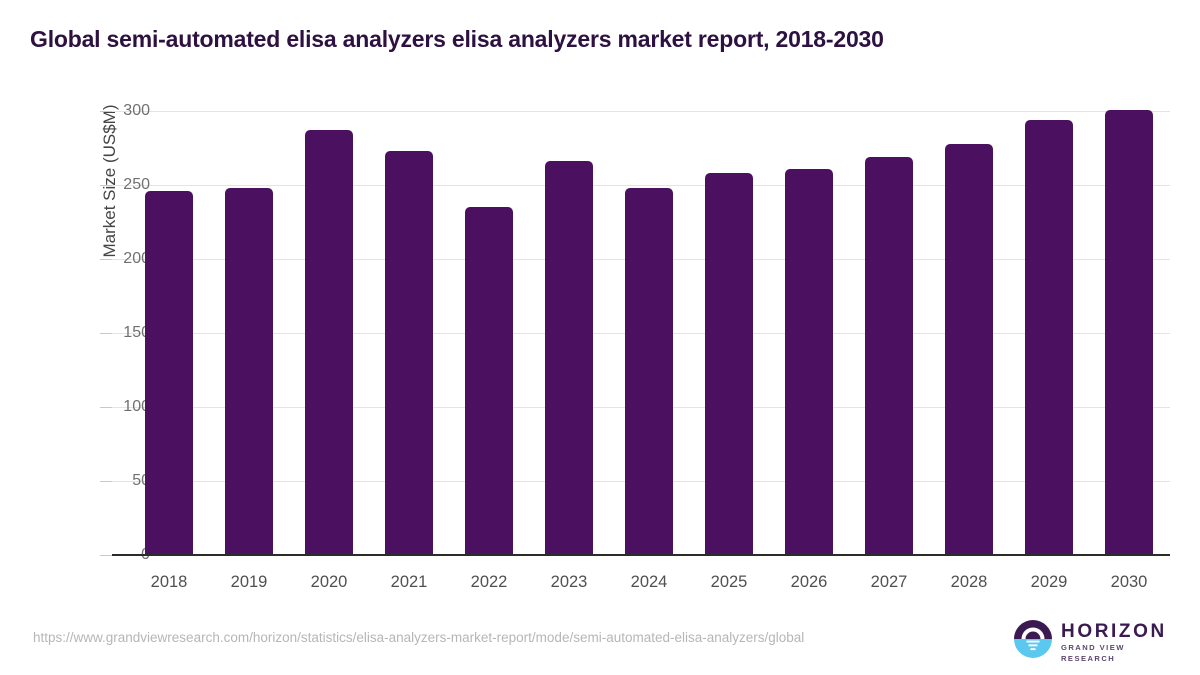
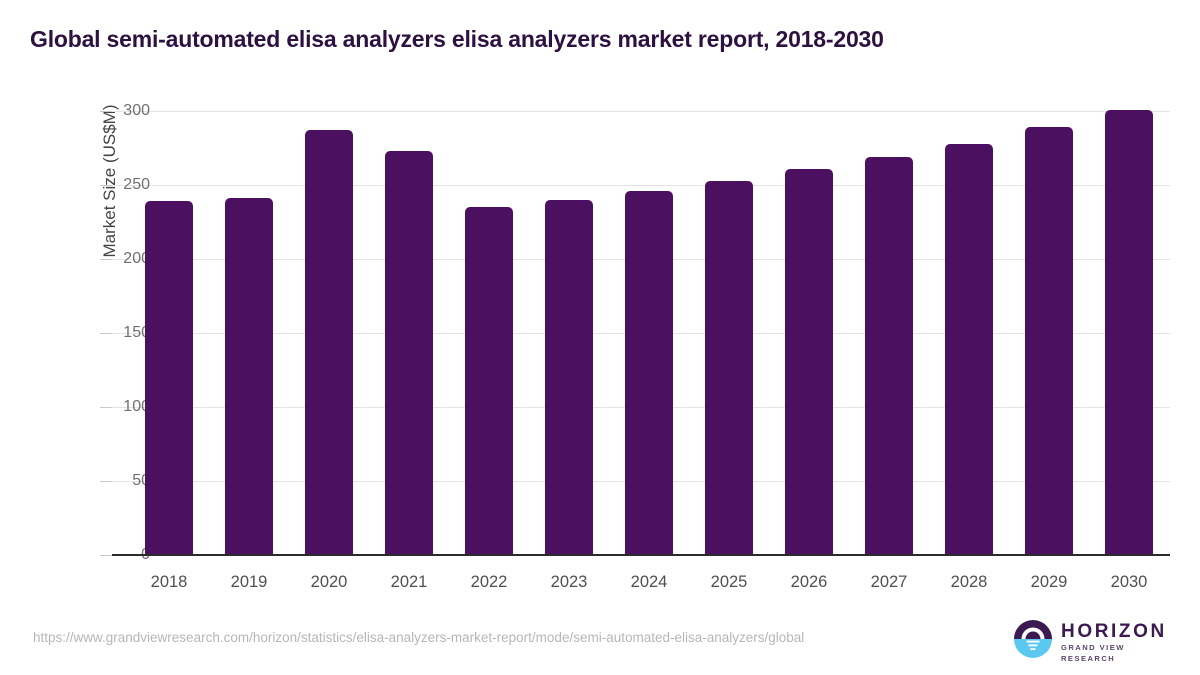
2018: 246 -> 239
2019: 248 -> 241
2023: 266 -> 240
2024: 248 -> 246
2025: 258 -> 253
2029: 294 -> 289
